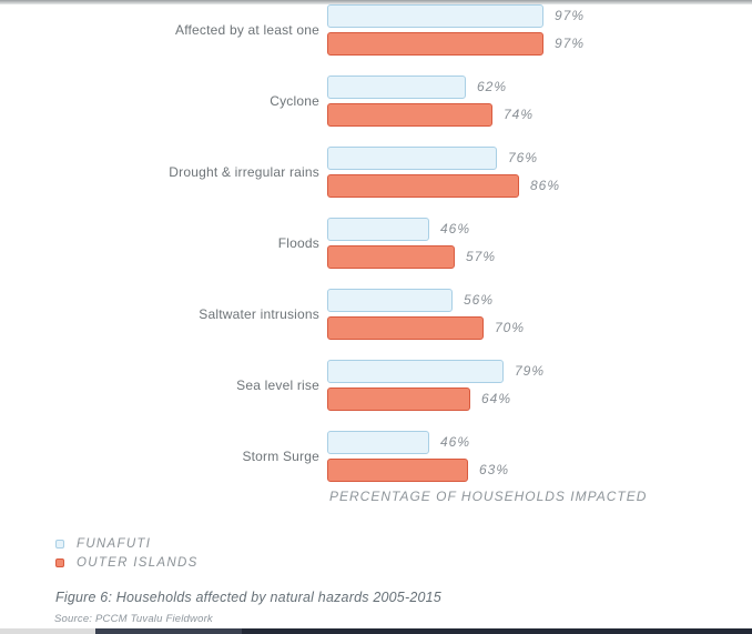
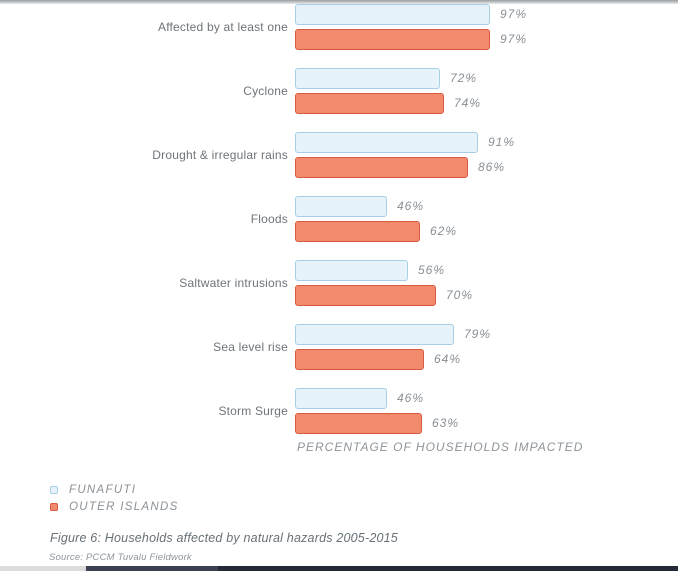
FUNAFUTI/Cyclone: 62% -> 72%
FUNAFUTI/Drought & irregular rains: 76% -> 91%
OUTER ISLANDS/Floods: 57% -> 62%
